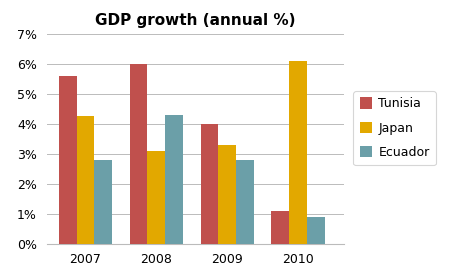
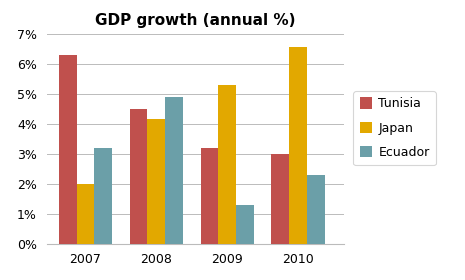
Tunisia/2007: 5.6% -> 6.3%
Japan/2007: 4.25% -> 2.00%
Ecuador/2007: 2.8% -> 3.2%
Tunisia/2008: 6.0% -> 4.5%
Japan/2008: 3.10% -> 4.15%
Ecuador/2008: 4.3% -> 4.9%
Tunisia/2009: 4.0% -> 3.2%
Japan/2009: 3.30% -> 5.30%
Ecuador/2009: 2.8% -> 1.3%
Tunisia/2010: 1.1% -> 3.0%
Japan/2010: 6.10% -> 6.55%
Ecuador/2010: 0.9% -> 2.3%
